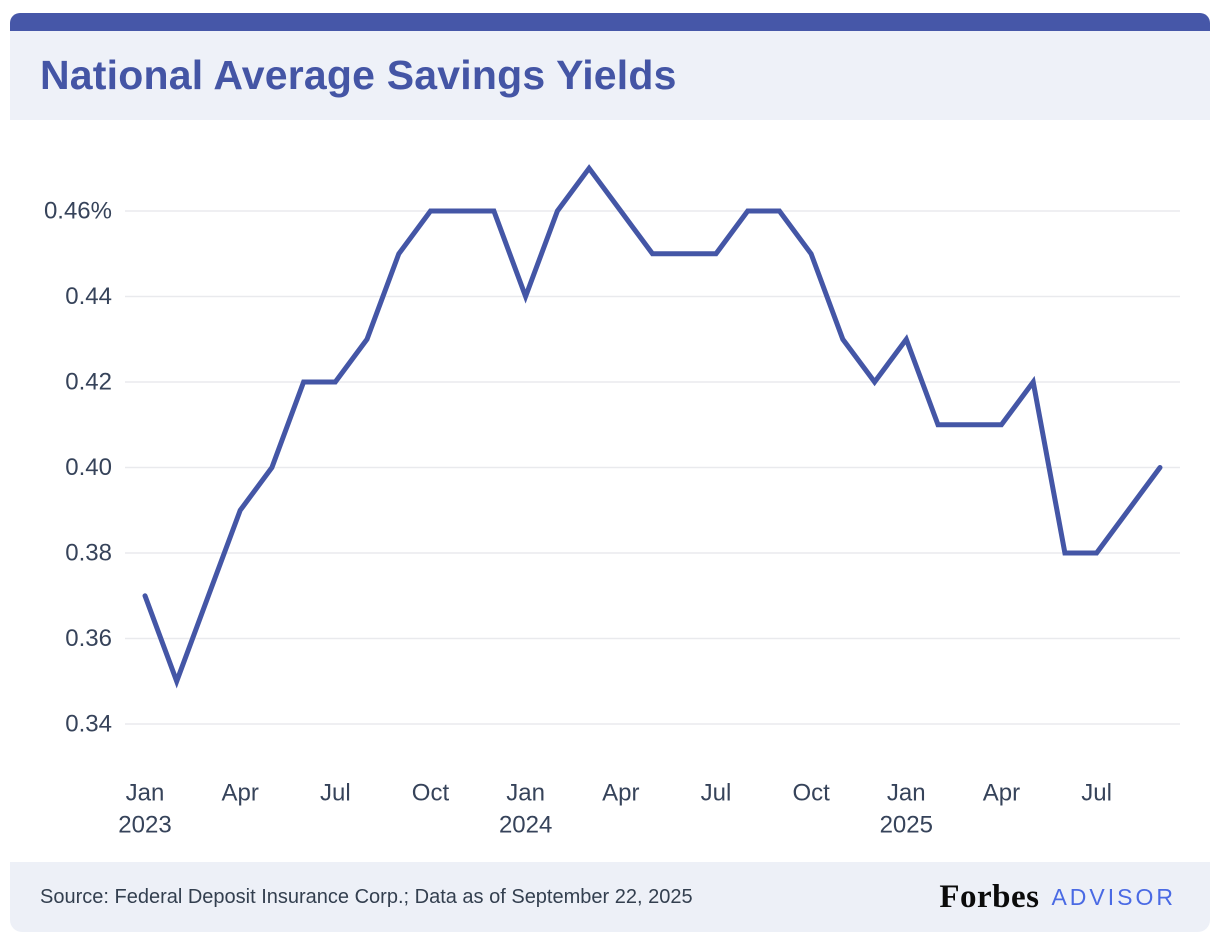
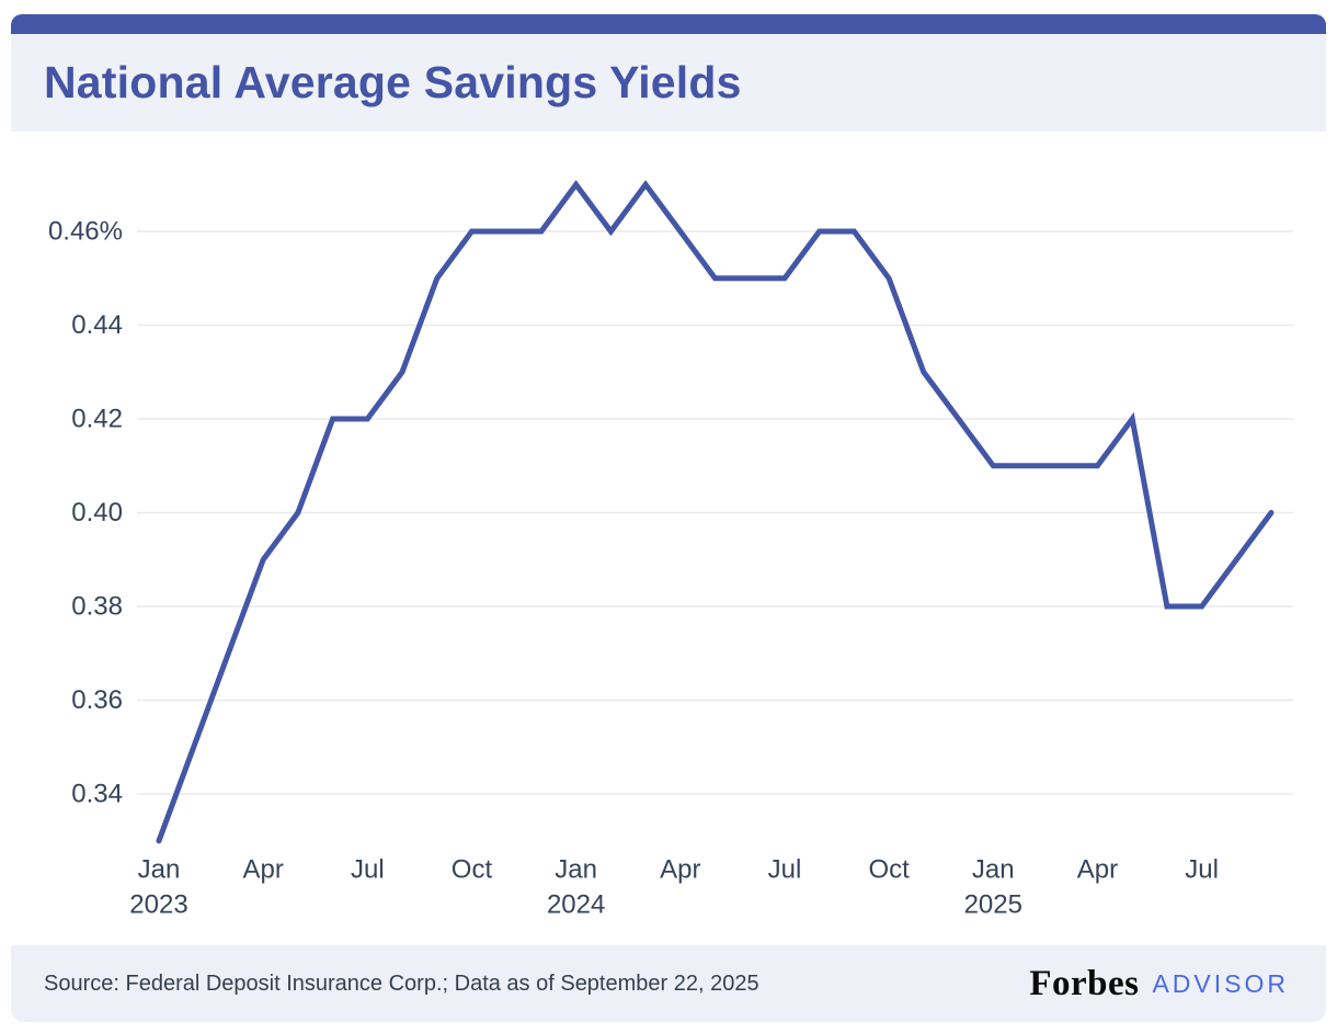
Jan 2023: 0.37% -> 0.33%
Jan 2024: 0.44% -> 0.47%
Jan 2025: 0.43% -> 0.41%
